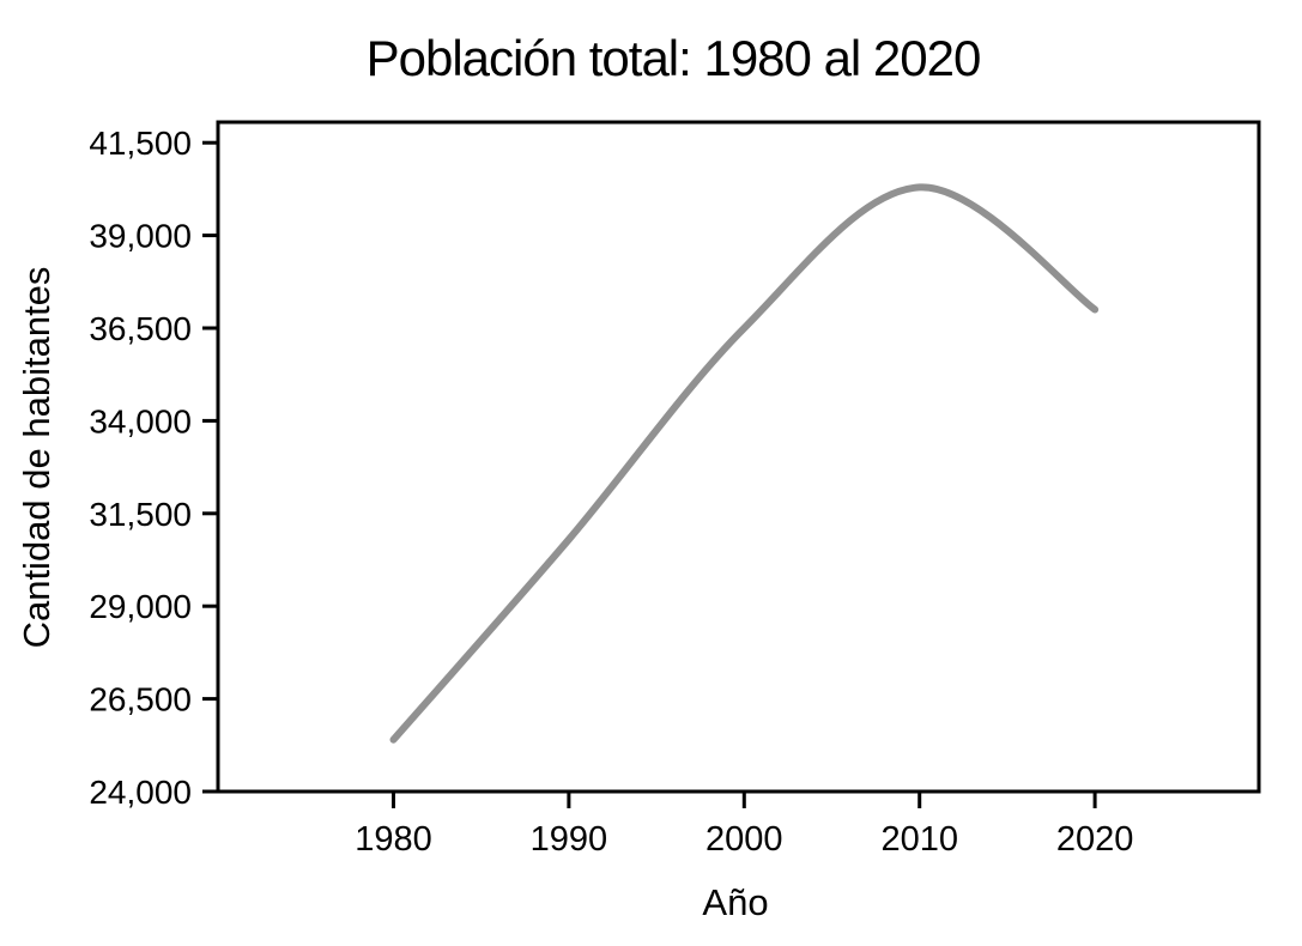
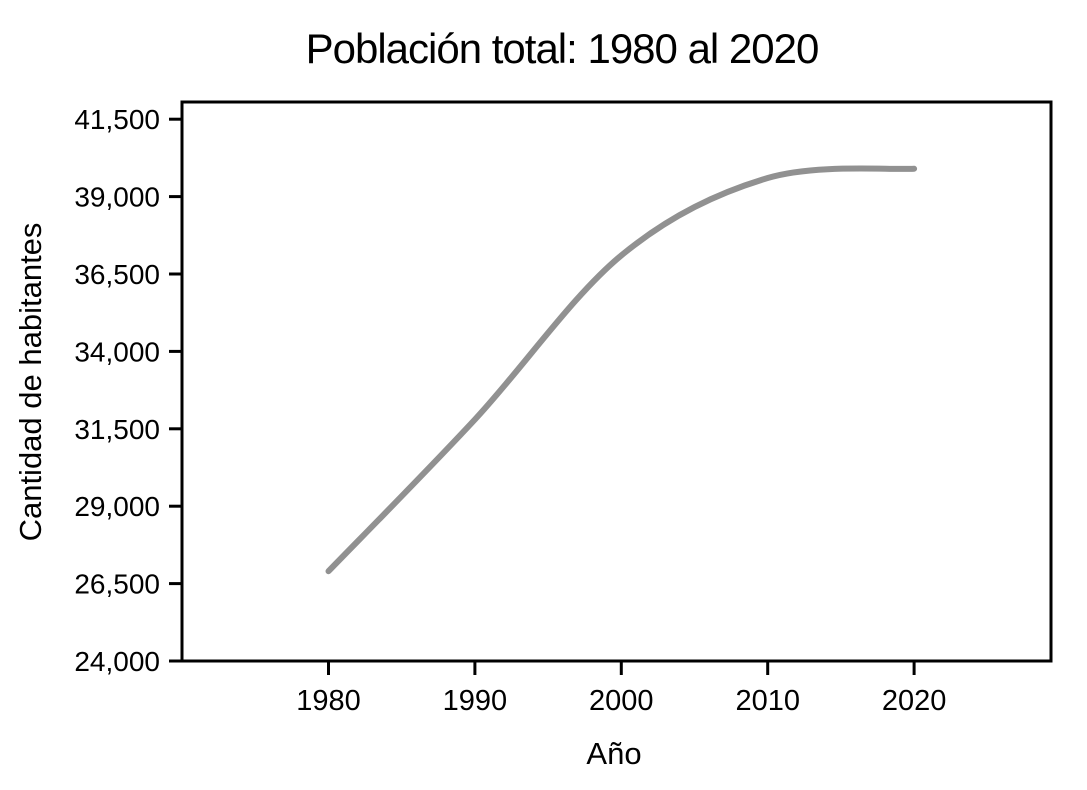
1980: 25400 -> 26900
1990: 30800 -> 31800
2000: 36500 -> 37100
2010: 40300 -> 39600
2020: 37000 -> 39900
